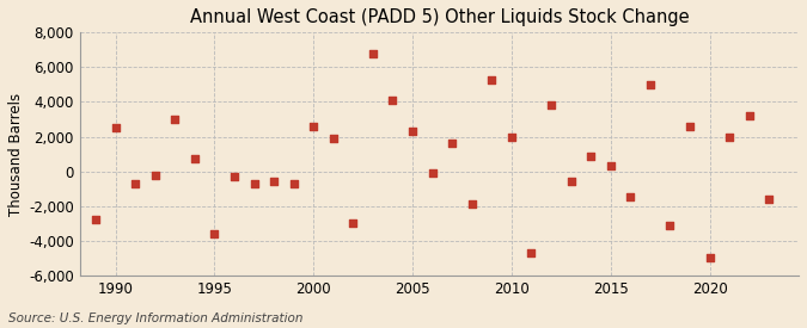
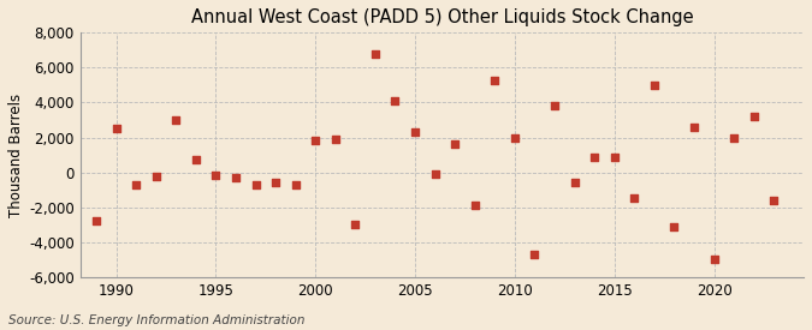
1995: -3,600 -> -200
2000: 2,600 -> 1,800
2015: 300 -> 900
